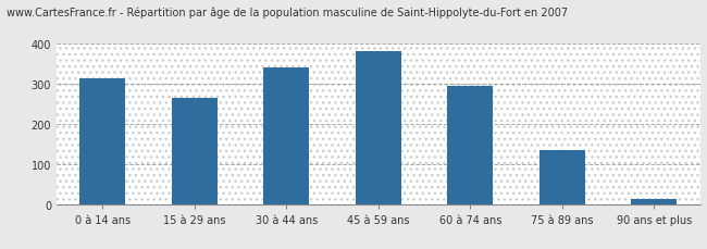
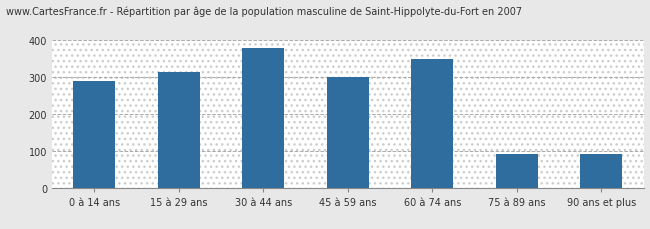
0 à 14 ans: 313 -> 290
15 à 29 ans: 266 -> 315
30 à 44 ans: 340 -> 380
45 à 59 ans: 383 -> 300
60 à 74 ans: 296 -> 350
75 à 89 ans: 135 -> 90
90 ans et plus: 12 -> 90
